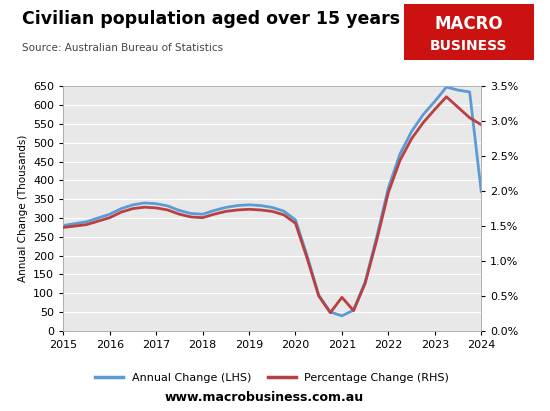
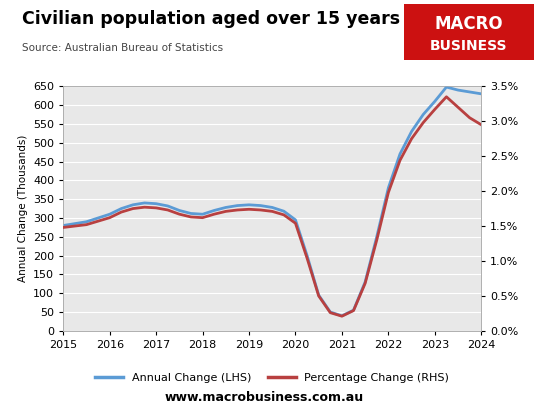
Percentage Change (RHS)/2021: 0.48% -> 0.21%
Annual Change (LHS)/2024: 370 -> 630
